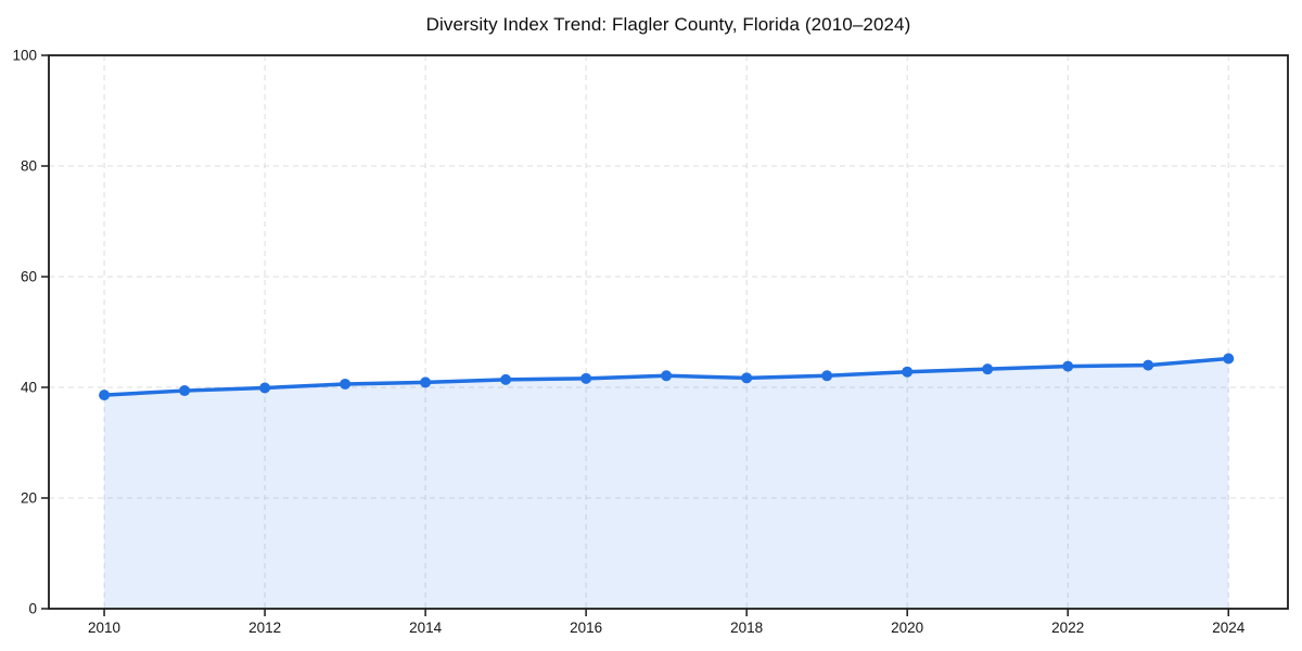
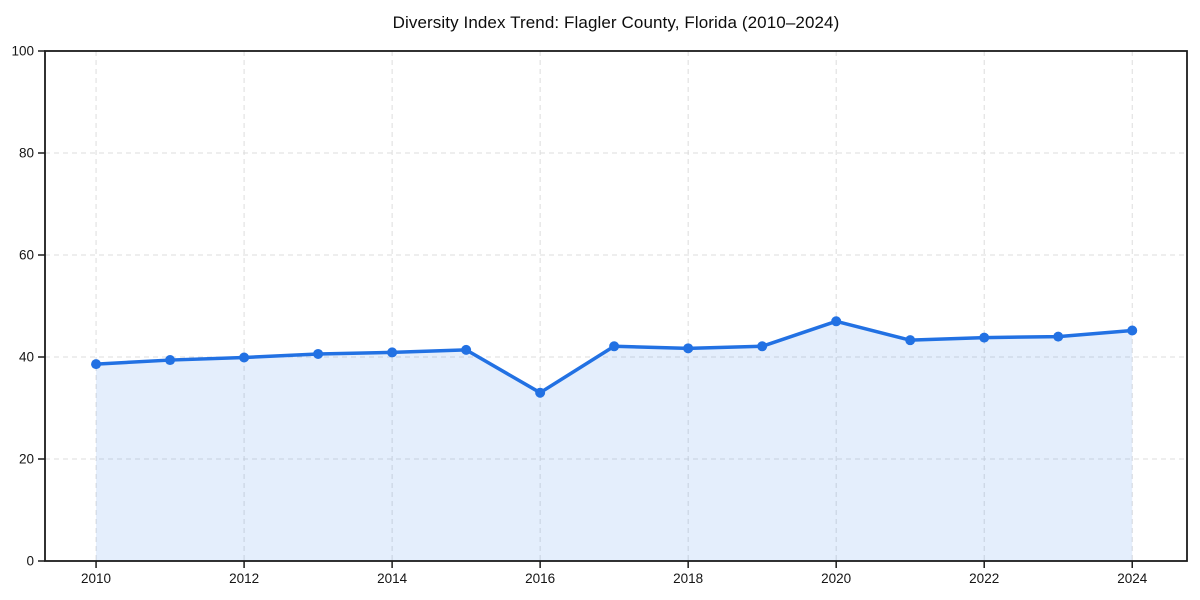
2016: 42 -> 33
2020: 43 -> 47
